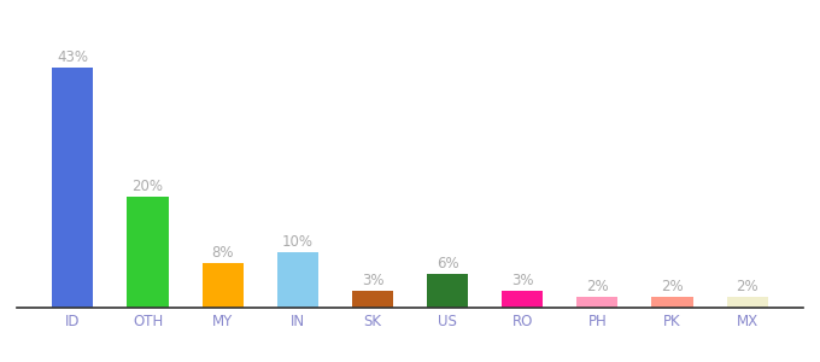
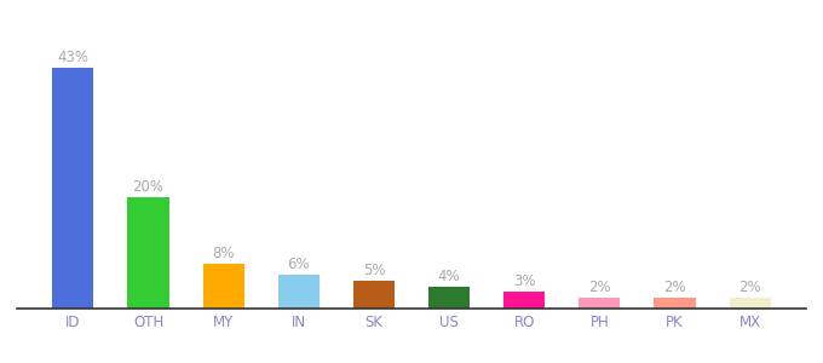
IN: 10% -> 6%
SK: 3% -> 5%
US: 6% -> 4%
